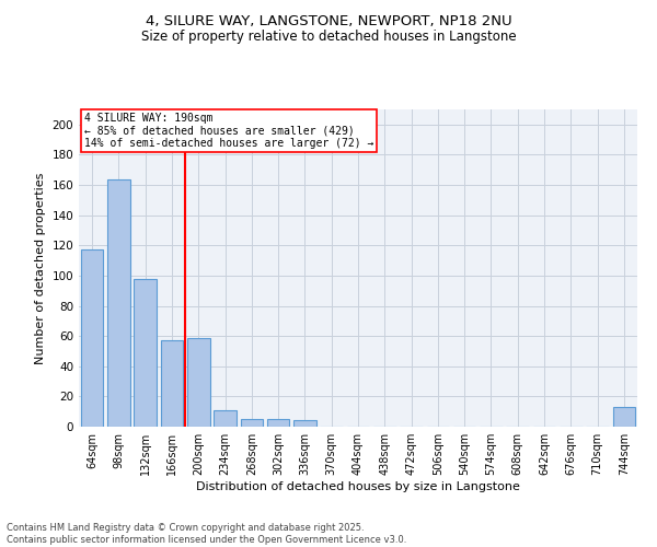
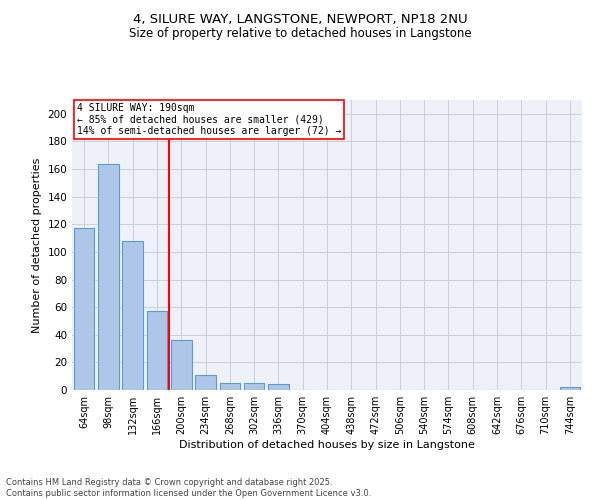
132sqm: 98 -> 108
200sqm: 59 -> 36
744sqm: 13 -> 2
